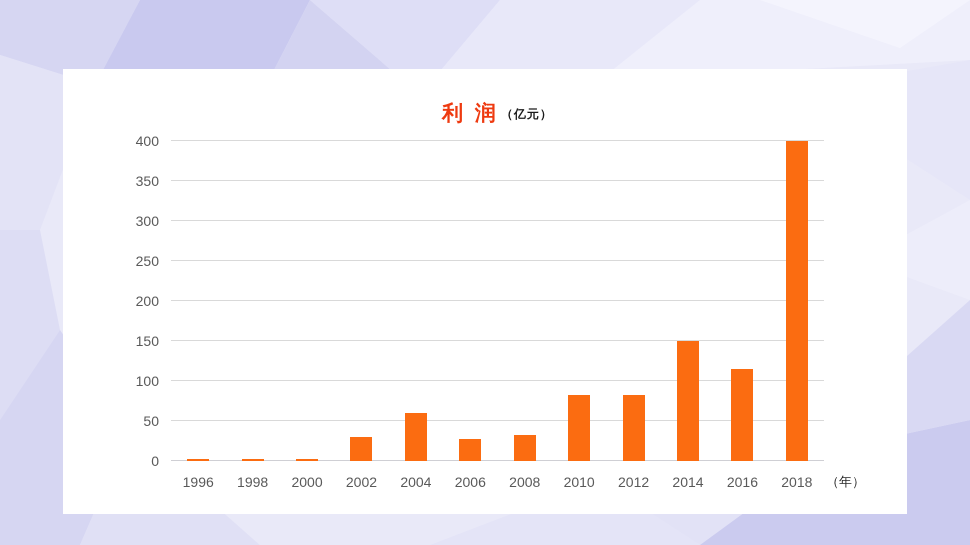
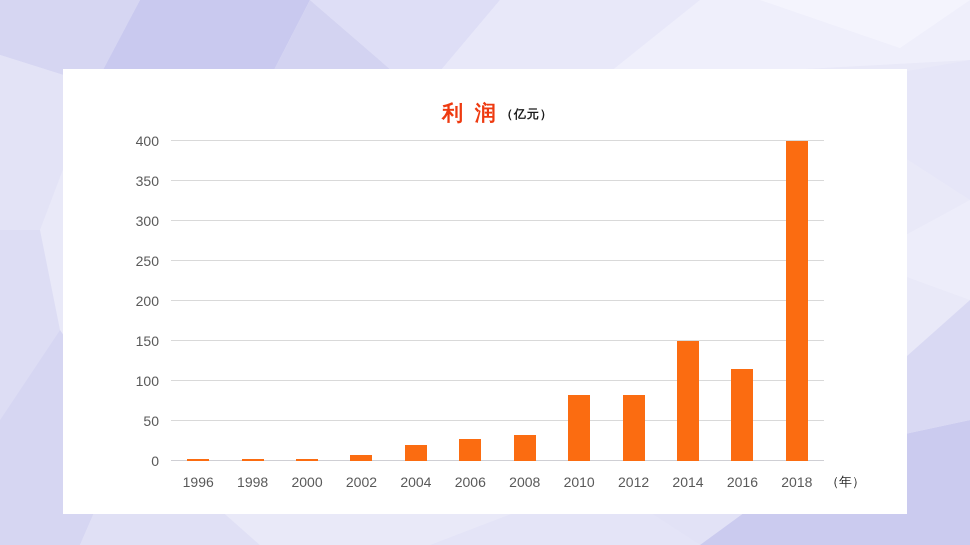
2002: 30 -> 10
2004: 60 -> 20
